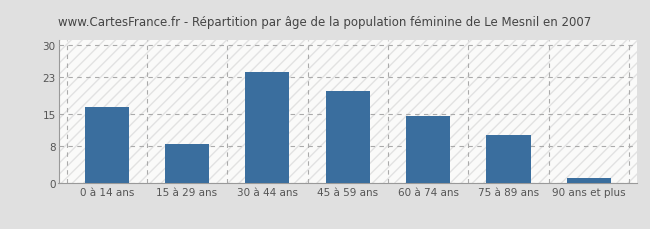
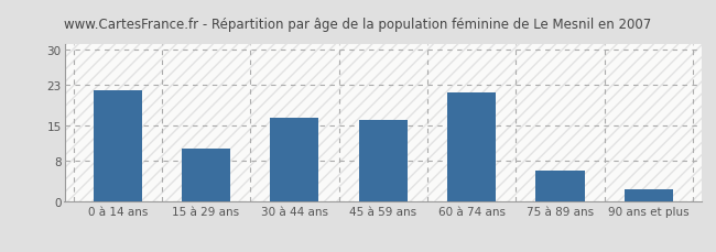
0 à 14 ans: 16.5 -> 22.0
15 à 29 ans: 8.5 -> 10.5
30 à 44 ans: 24.2 -> 16.5
45 à 59 ans: 20.0 -> 16.0
60 à 74 ans: 14.5 -> 21.5
75 à 89 ans: 10.5 -> 6.0
90 ans et plus: 1.0 -> 2.5
